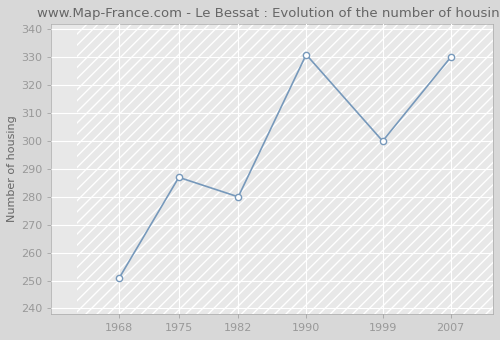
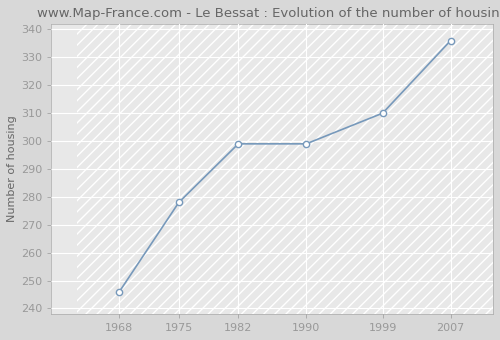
1968: 251 -> 246
1975: 287 -> 278
1982: 280 -> 299
1990: 331 -> 299
1999: 300 -> 310
2007: 330 -> 336
